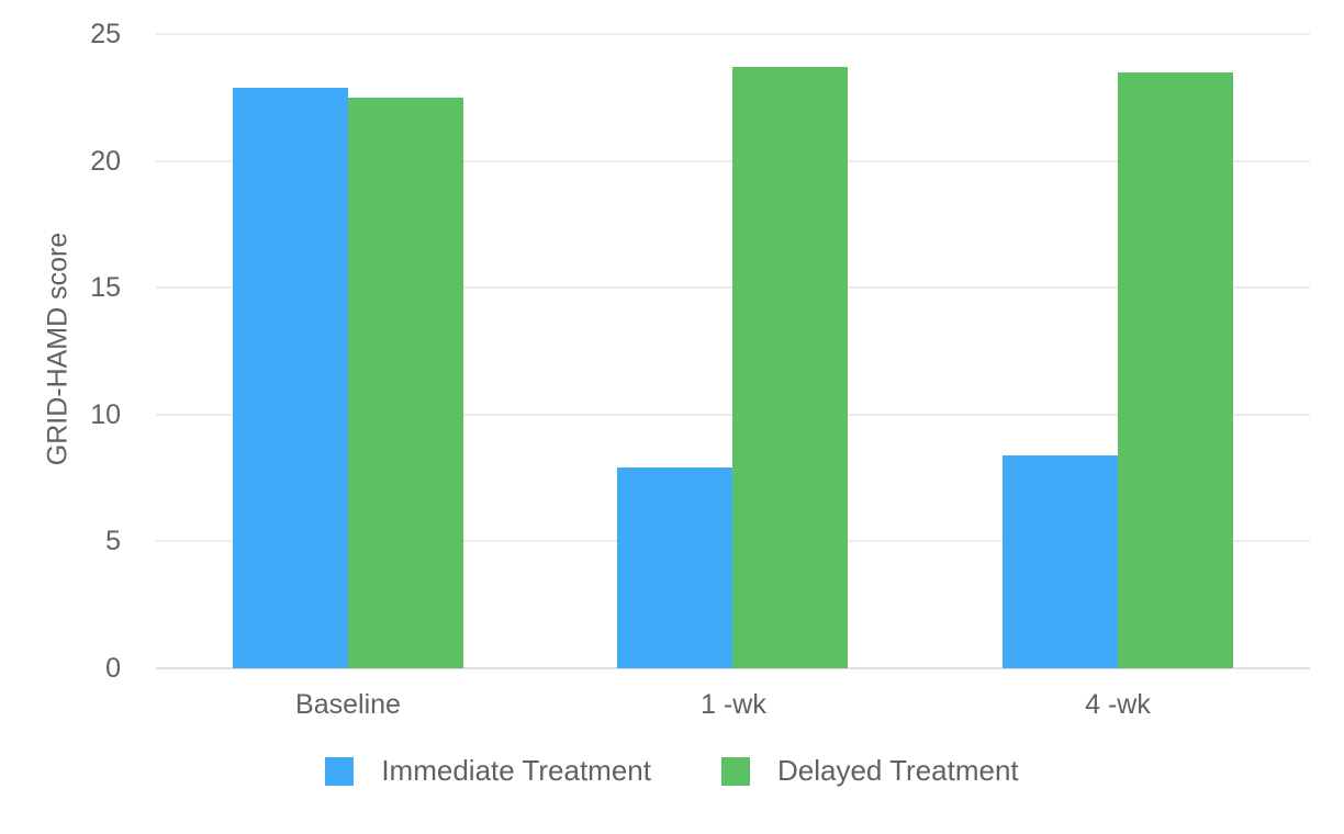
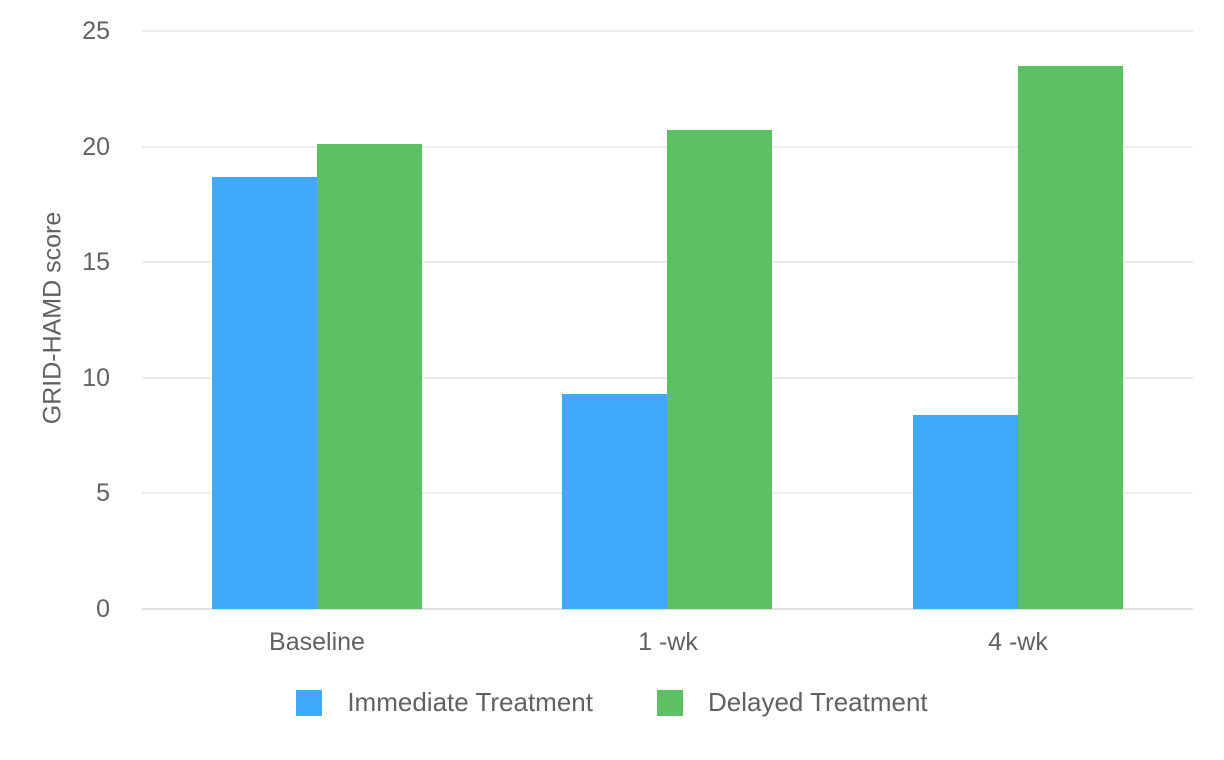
Immediate Treatment/Baseline: 22.9 -> 18.7
Delayed Treatment/Baseline: 22.5 -> 20.1
Immediate Treatment/1 -wk: 7.9 -> 9.3
Delayed Treatment/1 -wk: 23.7 -> 20.7
